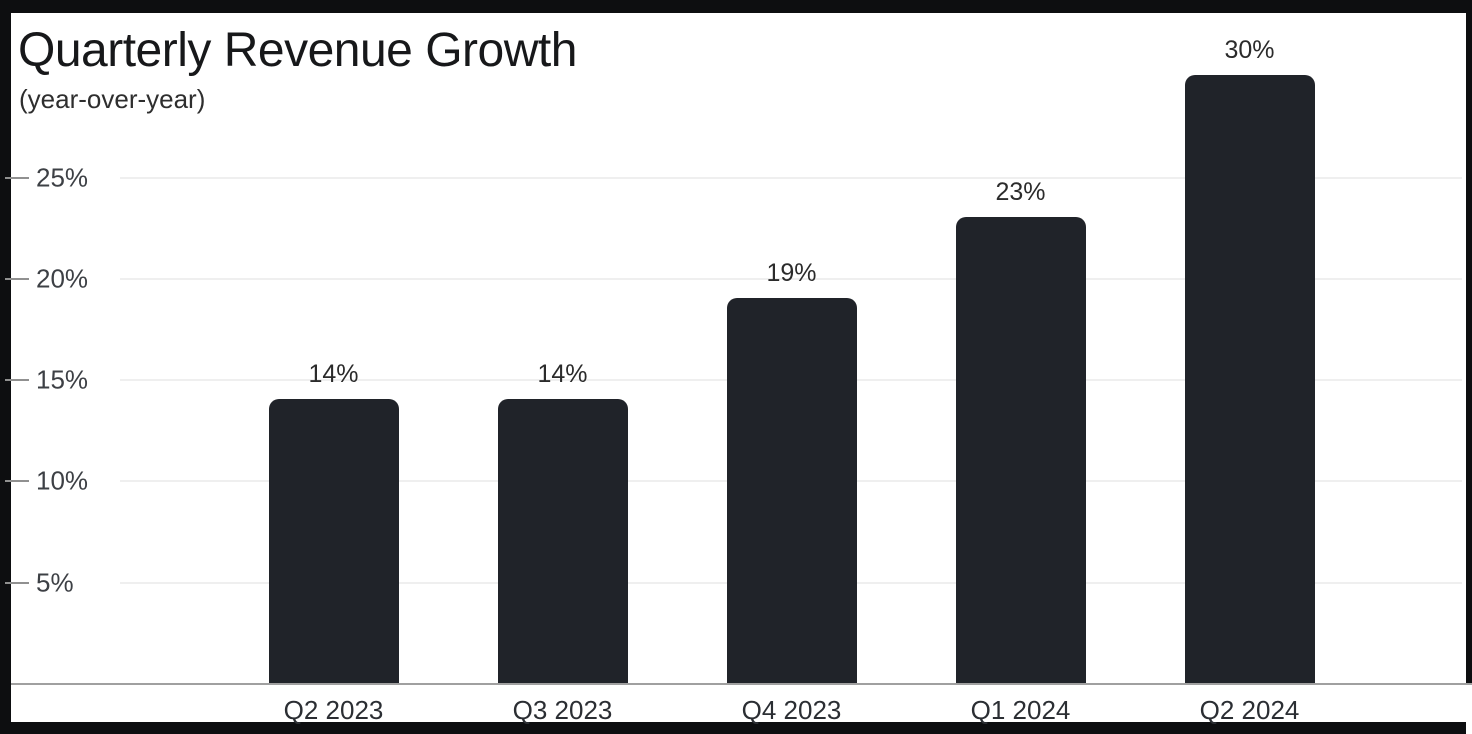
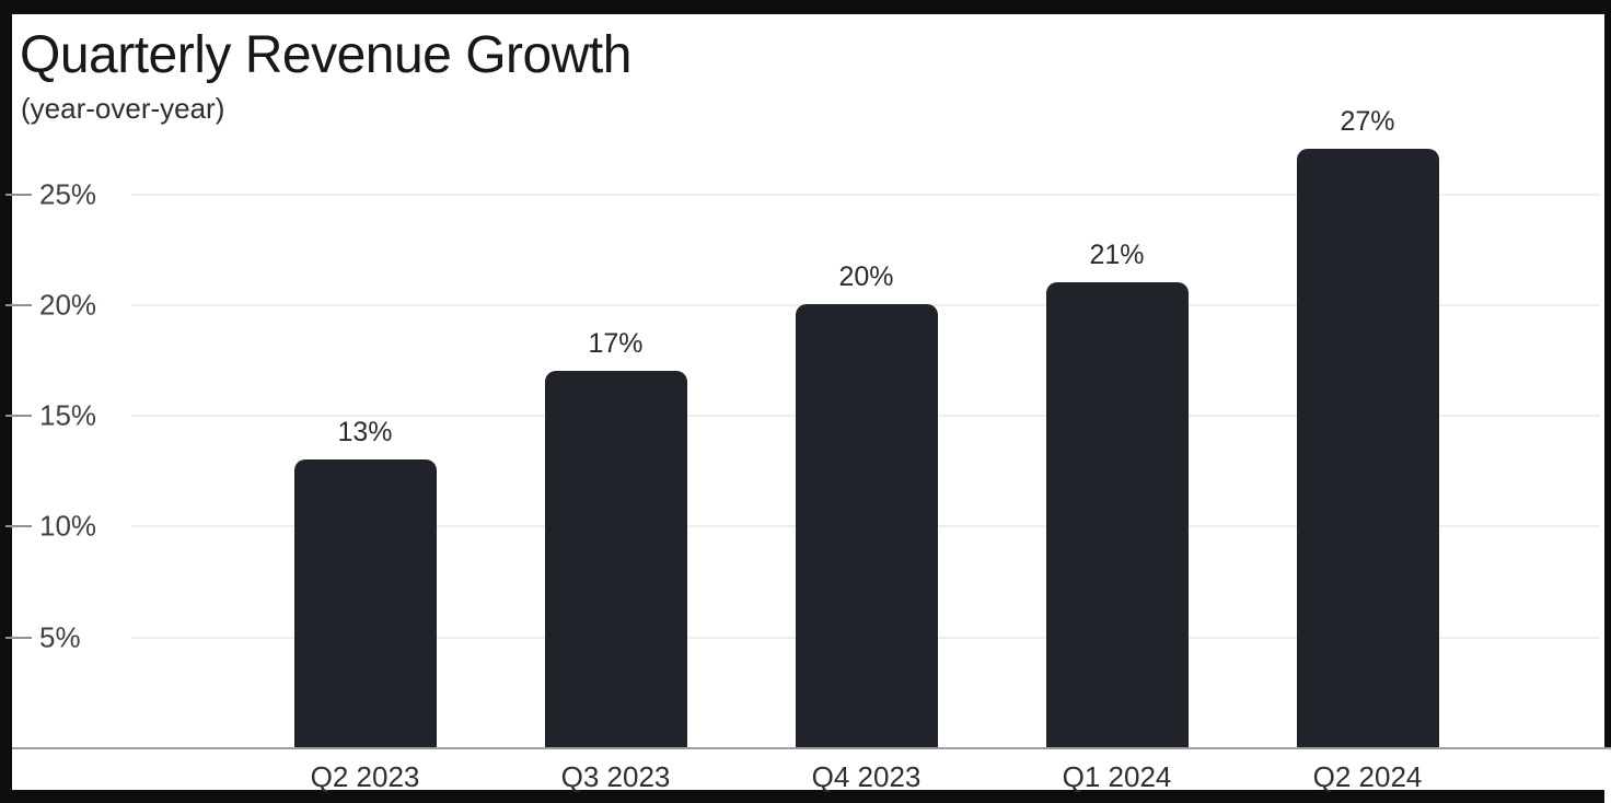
Q2 2023: 14% -> 13%
Q3 2023: 14% -> 17%
Q4 2023: 19% -> 20%
Q1 2024: 23% -> 21%
Q2 2024: 30% -> 27%
